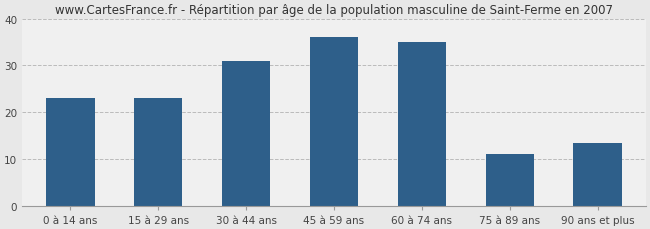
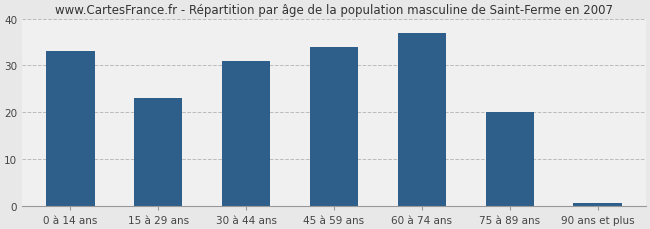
0 à 14 ans: 23.0 -> 33.0
45 à 59 ans: 36.0 -> 34.0
60 à 74 ans: 35.0 -> 37.0
75 à 89 ans: 11.0 -> 20.0
90 ans et plus: 13.5 -> 0.5
